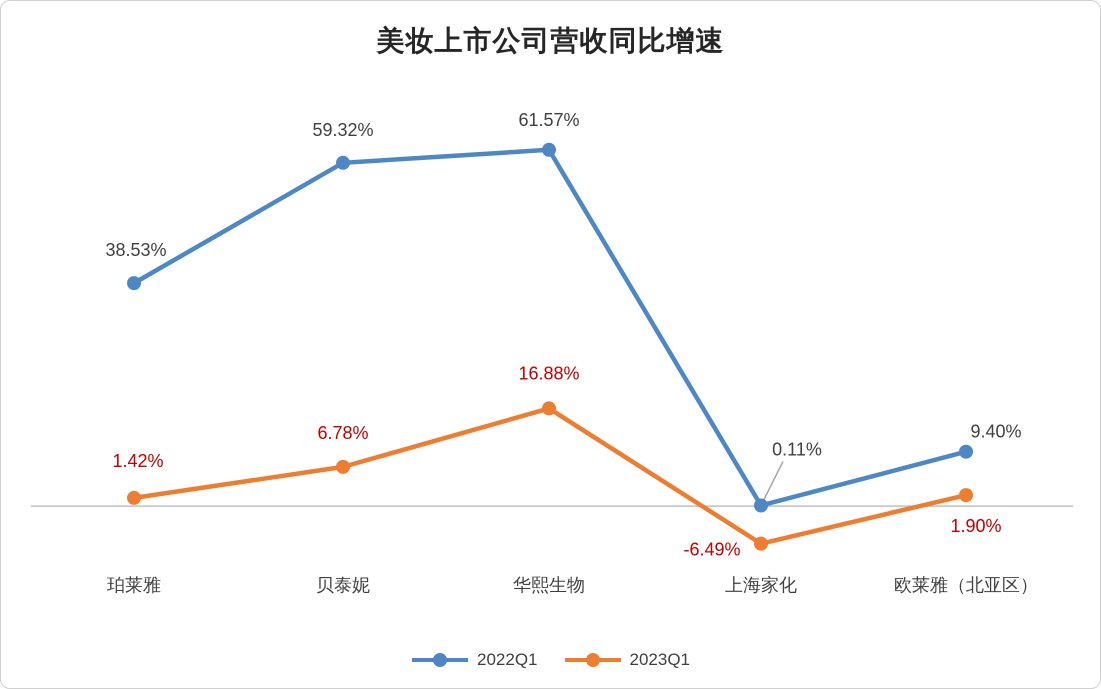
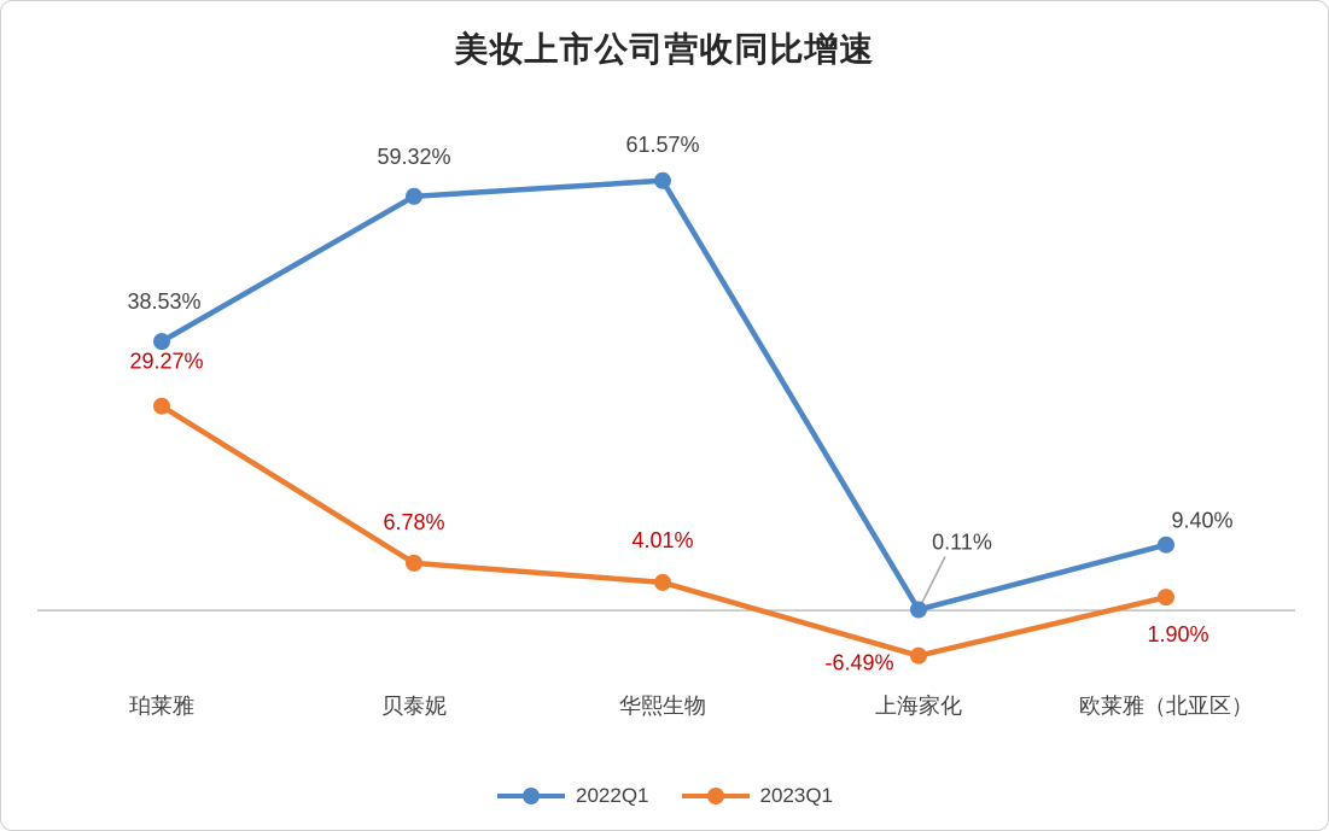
2023Q1/珀莱雅: 1.42% -> 29.27%
2023Q1/华熙生物: 16.88% -> 4.01%
